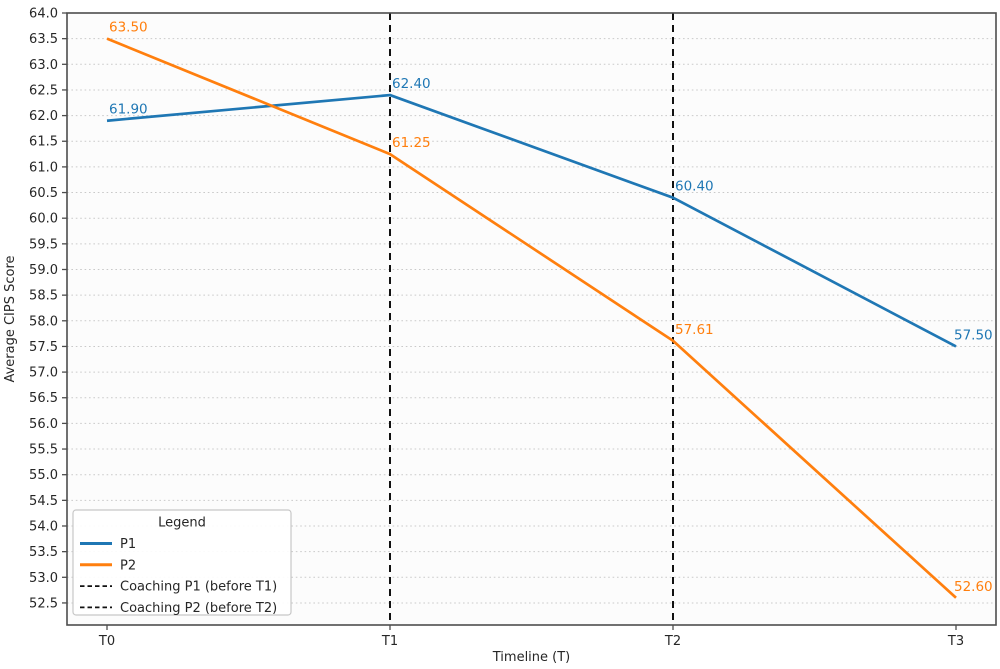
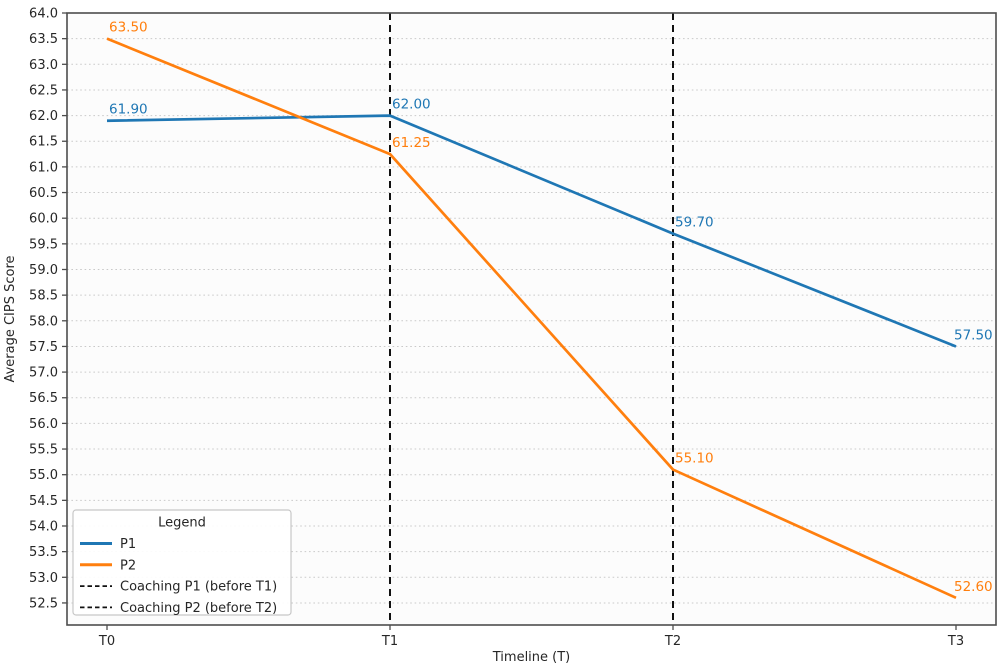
P1/T1: 62.40 -> 62.00
P1/T2: 60.40 -> 59.70
P2/T2: 57.61 -> 55.10
